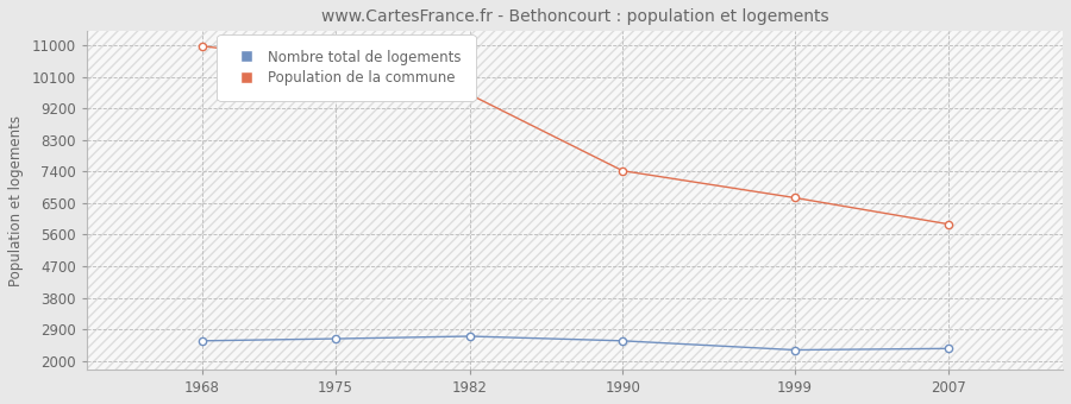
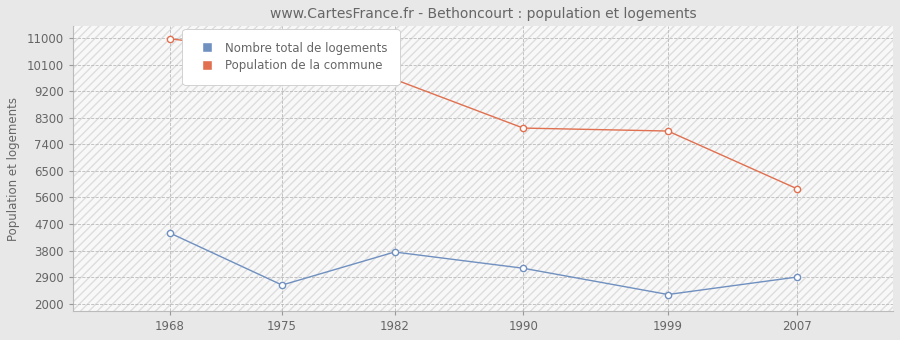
Nombre total de logements/1968: 2570 -> 4400
Nombre total de logements/1982: 2700 -> 3750
Population de la commune/1990: 7420 -> 7950
Nombre total de logements/1990: 2570 -> 3200
Population de la commune/1999: 6650 -> 7850
Nombre total de logements/2007: 2350 -> 2900
